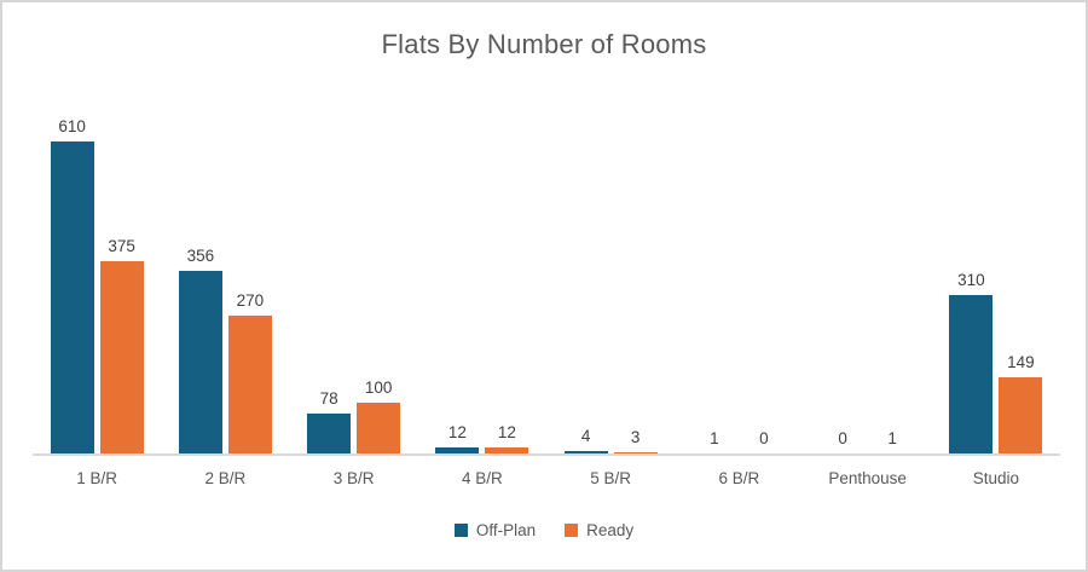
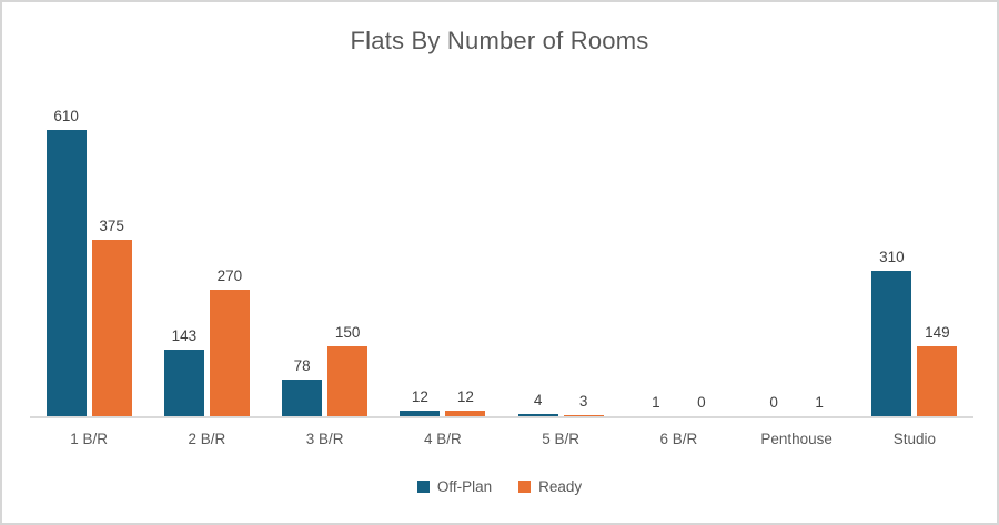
Off-Plan/2 B/R: 356 -> 143
Ready/3 B/R: 100 -> 150
